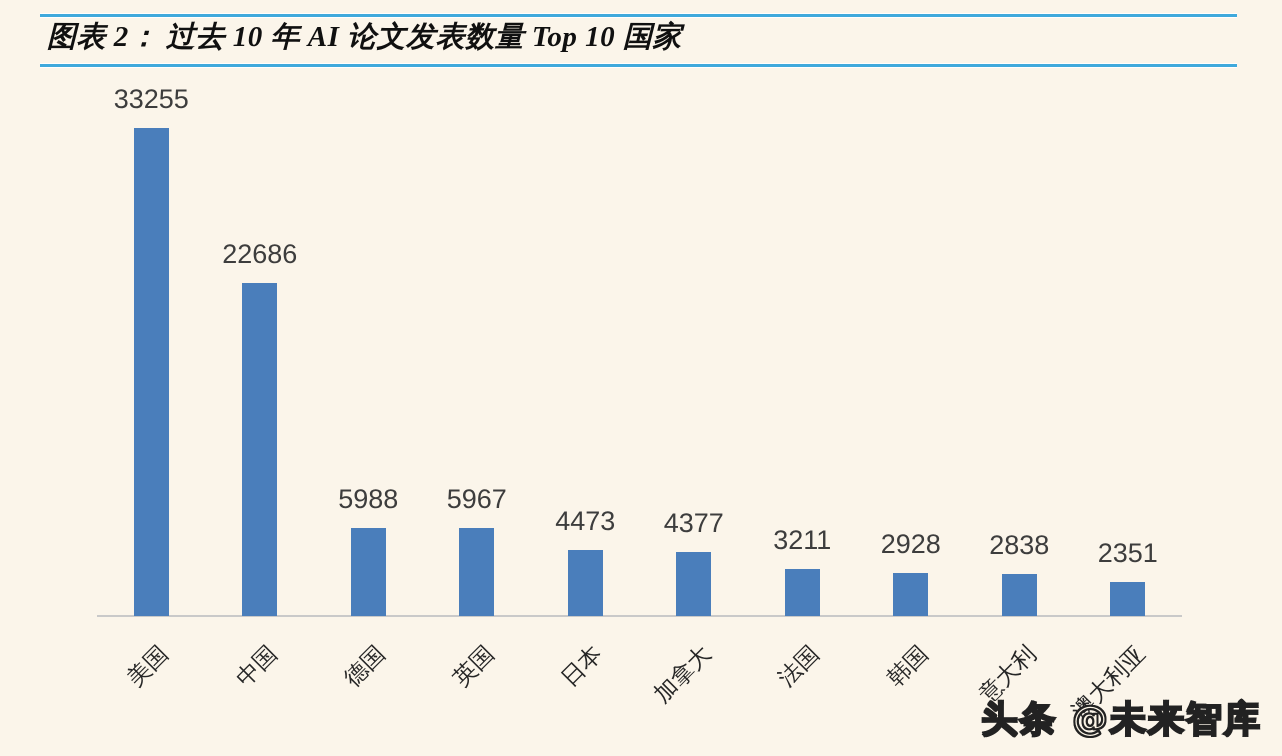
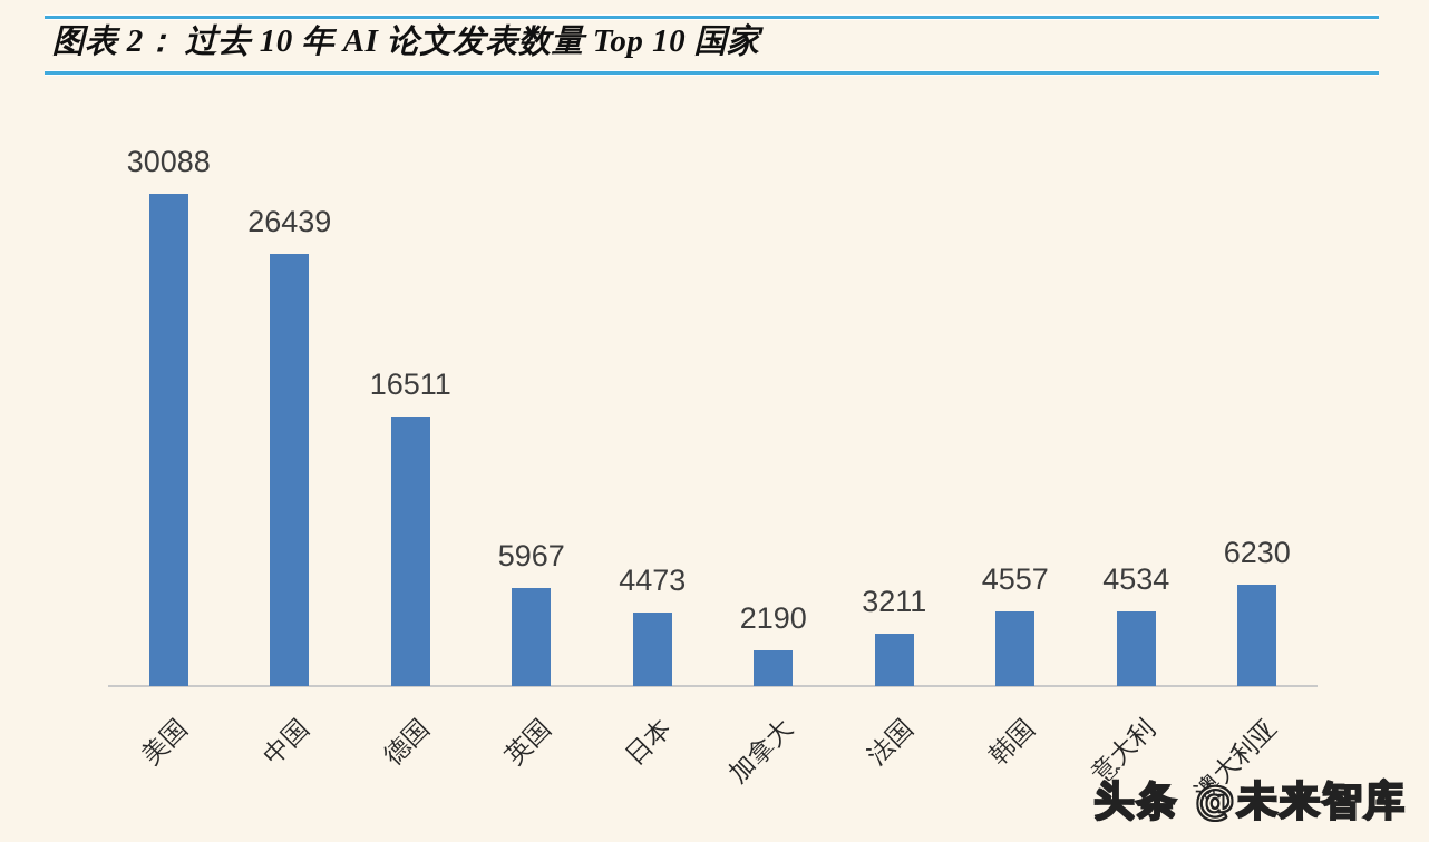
美国: 33255 -> 30088
中国: 22686 -> 26439
德国: 5988 -> 16511
加拿大: 4377 -> 2190
韩国: 2928 -> 4557
意大利: 2838 -> 4534
澳大利亚: 2351 -> 6230
